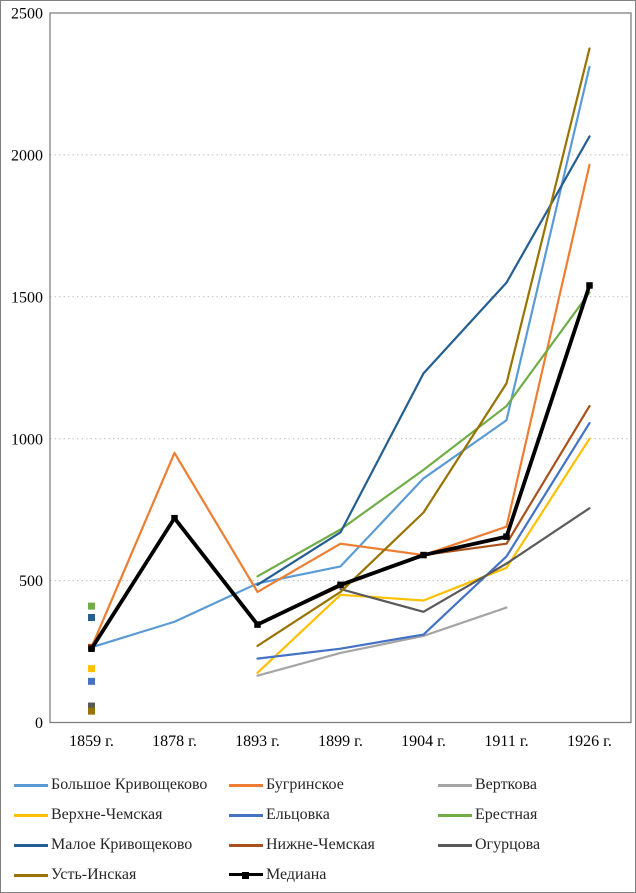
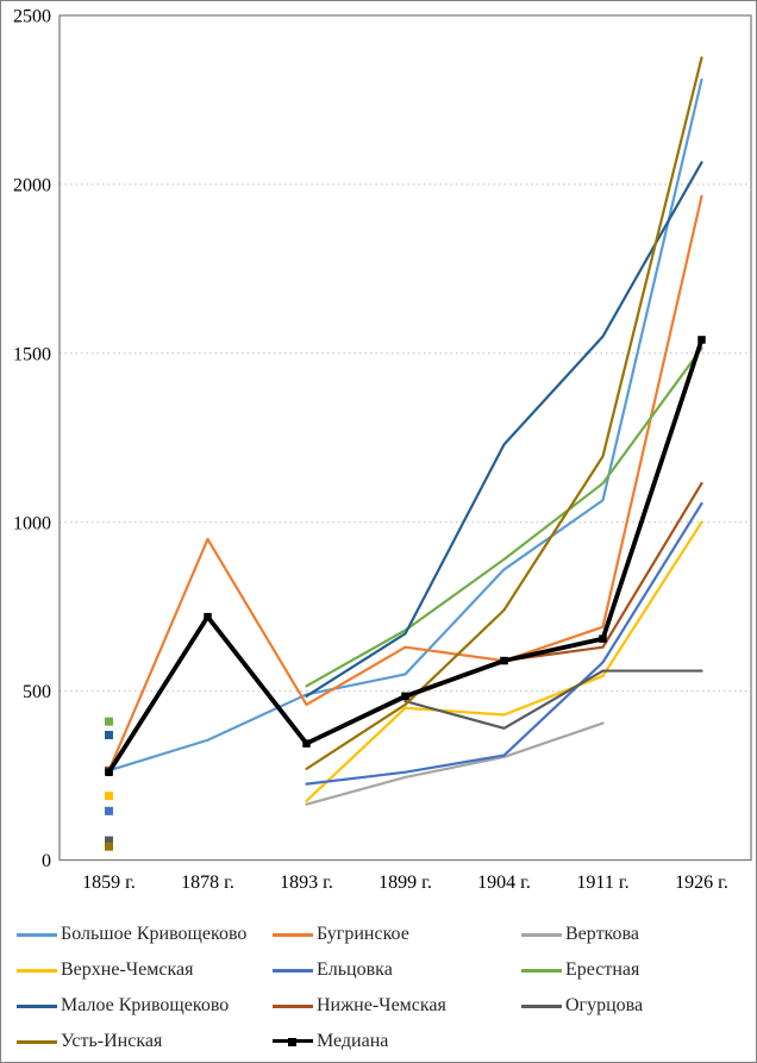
Огурцова/1926 г.: 760 -> 560
